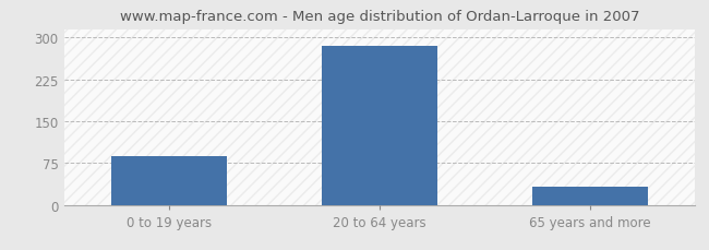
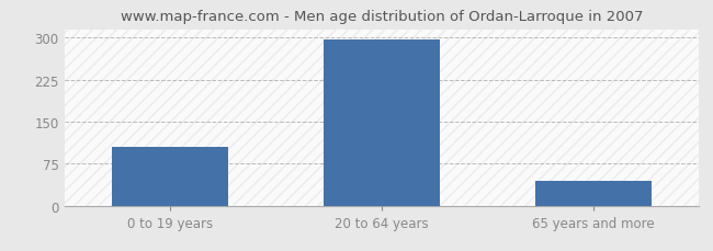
0 to 19 years: 88 -> 105
20 to 64 years: 284 -> 297
65 years and more: 32 -> 45
